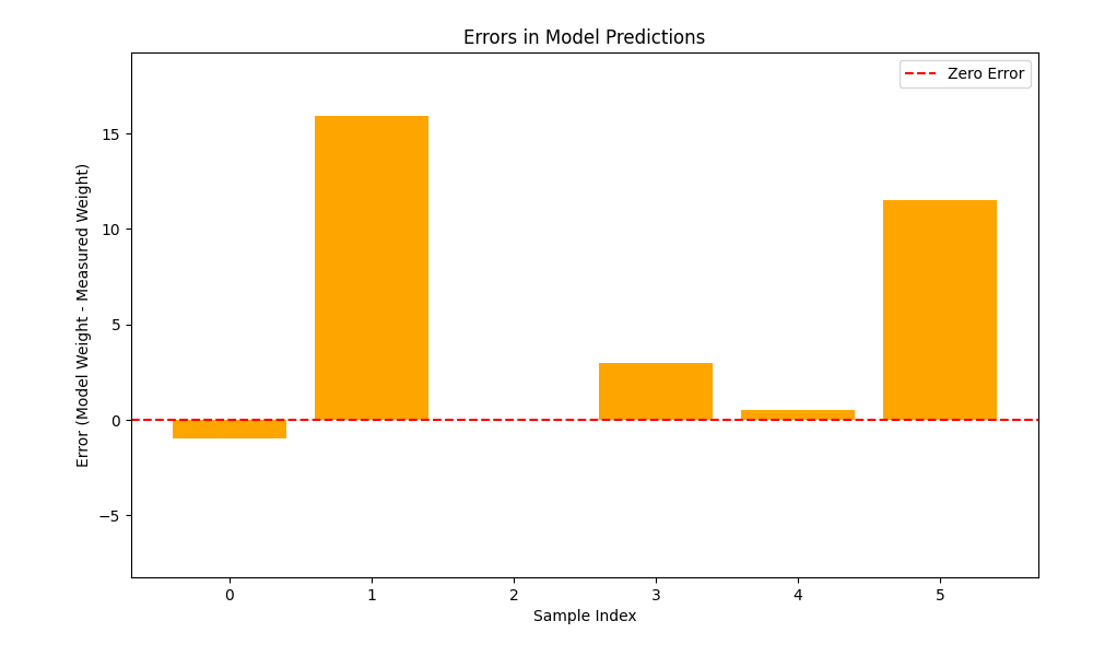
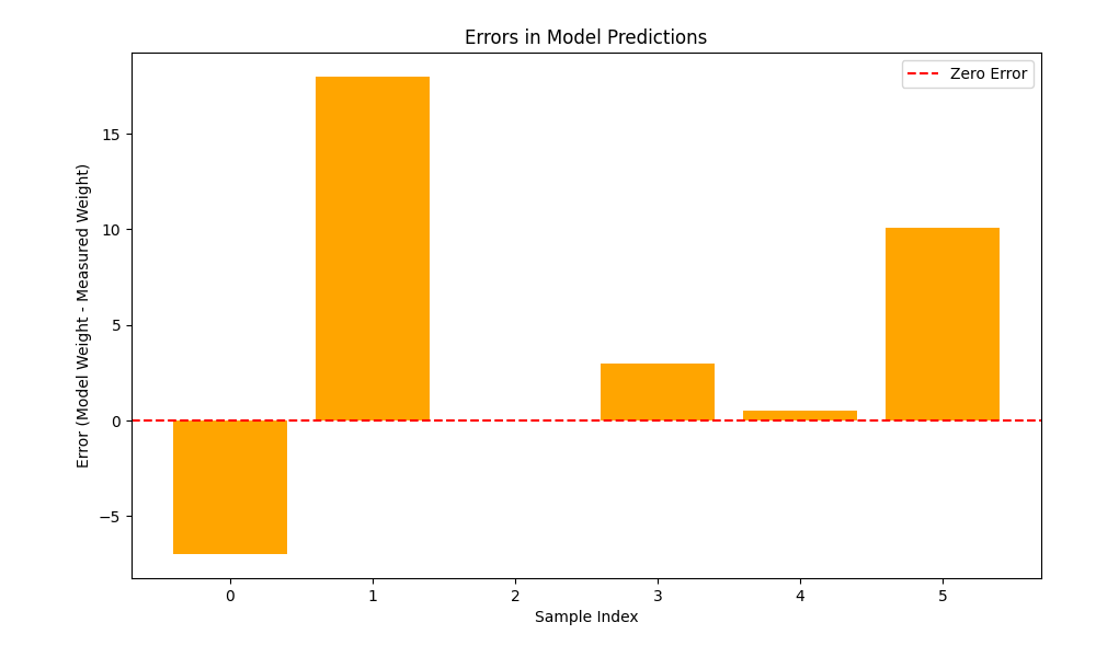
0: -1.0 -> -7.0
1: 15.9 -> 18.0
5: 11.5 -> 10.1
